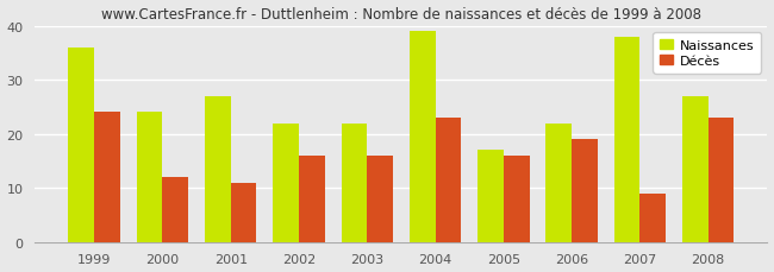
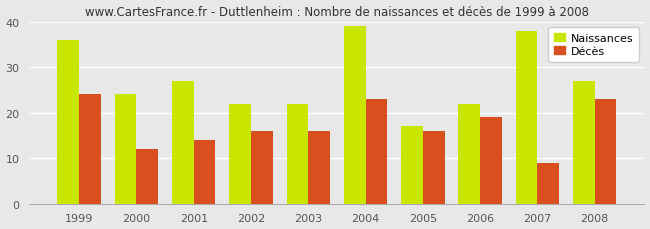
Décès/2001: 11 -> 14
